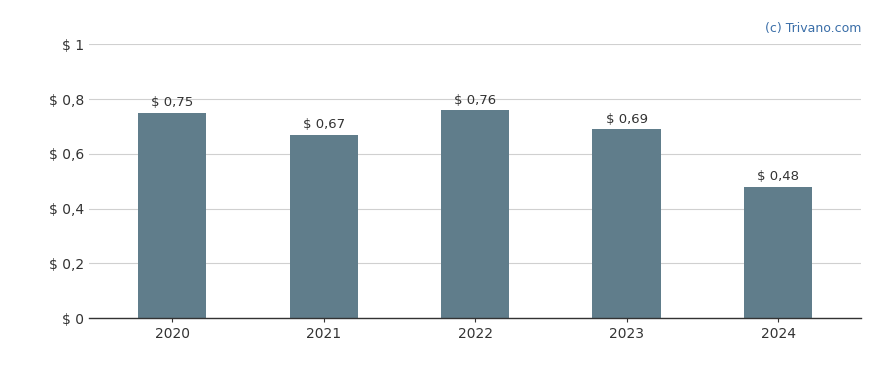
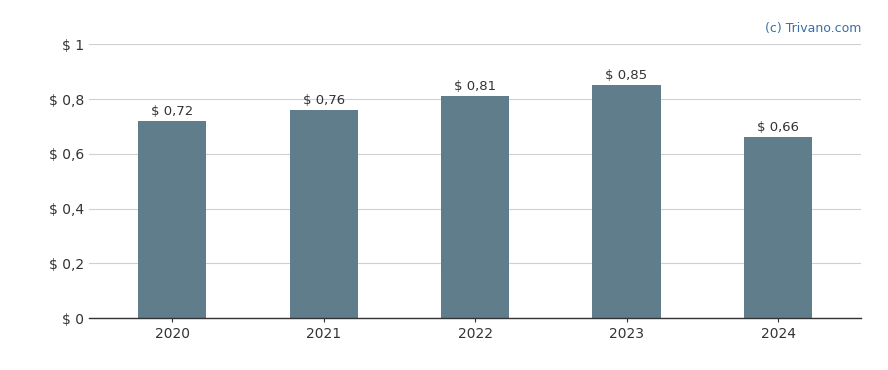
2020: 0,75 -> 0,72
2021: 0,67 -> 0,76
2022: 0,76 -> 0,81
2023: 0,69 -> 0,85
2024: 0,48 -> 0,66
